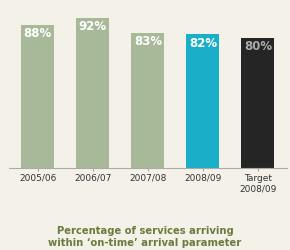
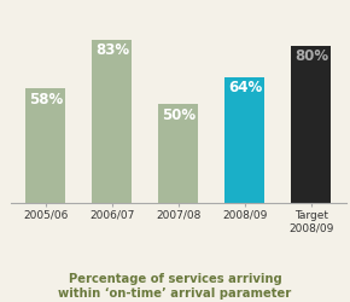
2005/06: 88% -> 58%
2006/07: 92% -> 83%
2007/08: 83% -> 50%
2008/09: 82% -> 64%
